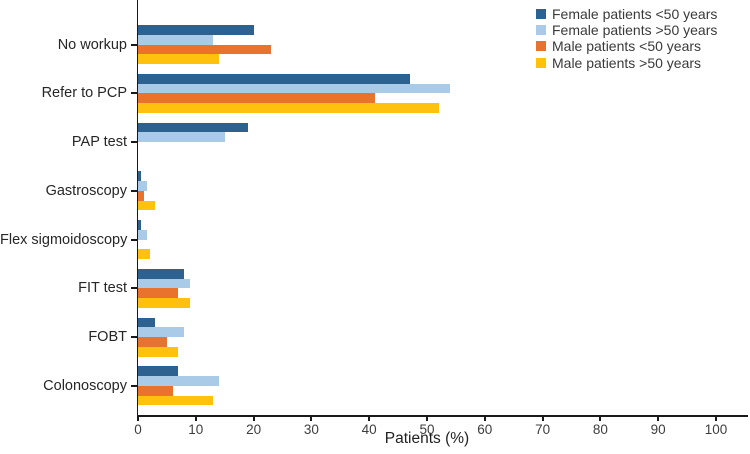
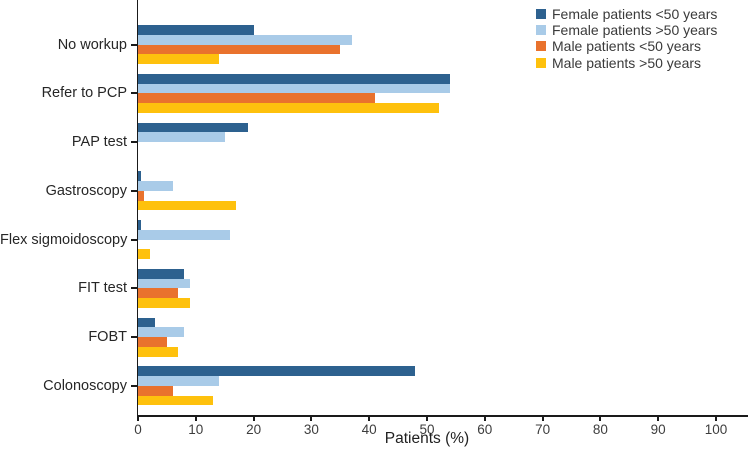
Female patients >50 years/No workup: 13 -> 37
Male patients <50 years/No workup: 23 -> 35
Female patients <50 years/Refer to PCP: 47 -> 54
Female patients >50 years/Gastroscopy: 2 -> 6
Male patients >50 years/Gastroscopy: 3 -> 17
Female patients >50 years/Flex sigmoidoscopy: 2 -> 16
Female patients <50 years/Colonoscopy: 7 -> 48
